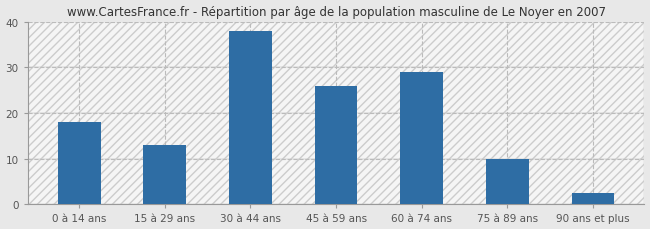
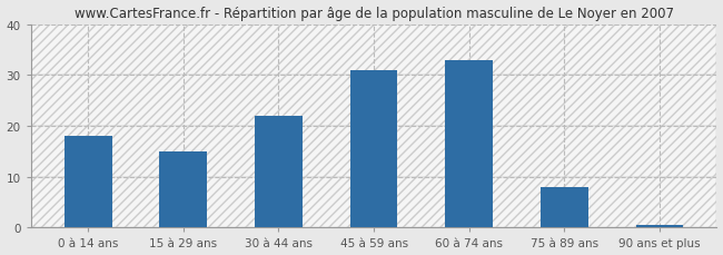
15 à 29 ans: 13.0 -> 15.0
30 à 44 ans: 38.0 -> 22.0
45 à 59 ans: 26.0 -> 31.0
60 à 74 ans: 29.0 -> 33.0
75 à 89 ans: 10.0 -> 8.0
90 ans et plus: 2.5 -> 0.5
